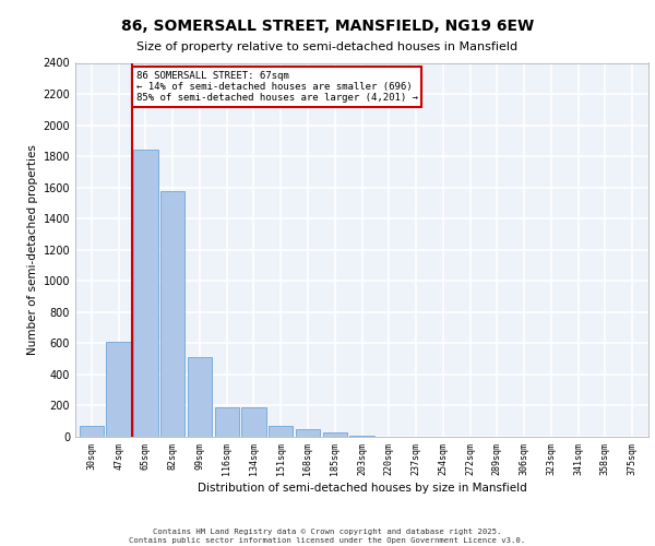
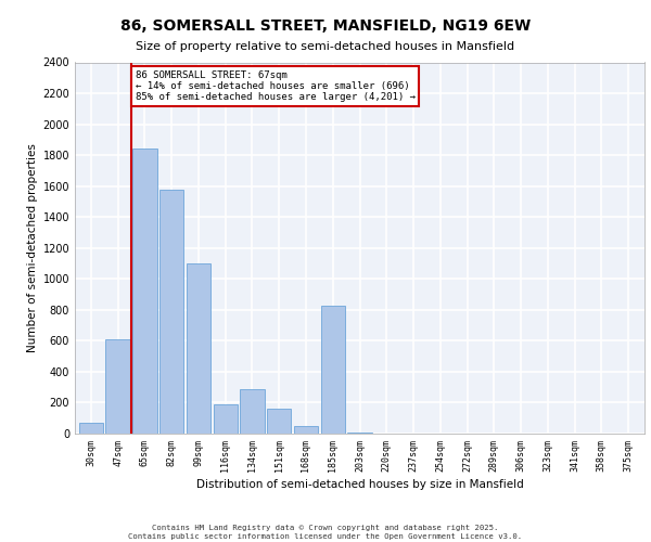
99sqm: 510 -> 1100
134sqm: 190 -> 290
151sqm: 70 -> 160
185sqm: 30 -> 830
